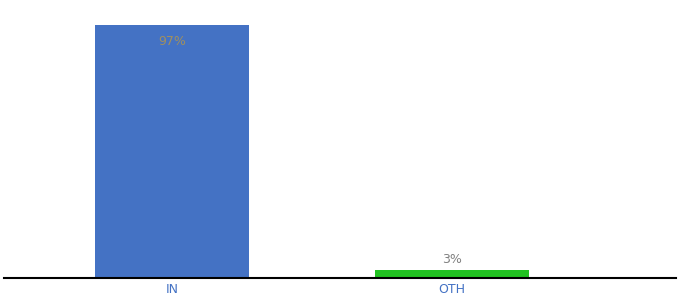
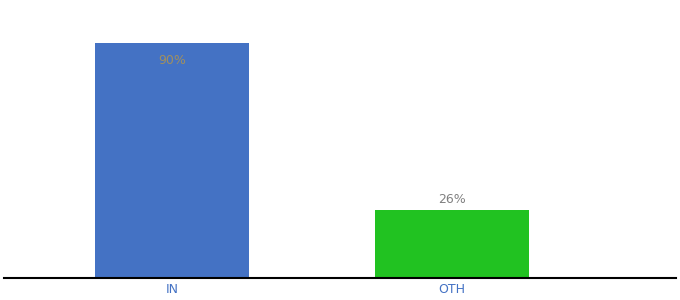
IN: 97% -> 90%
OTH: 3% -> 26%
